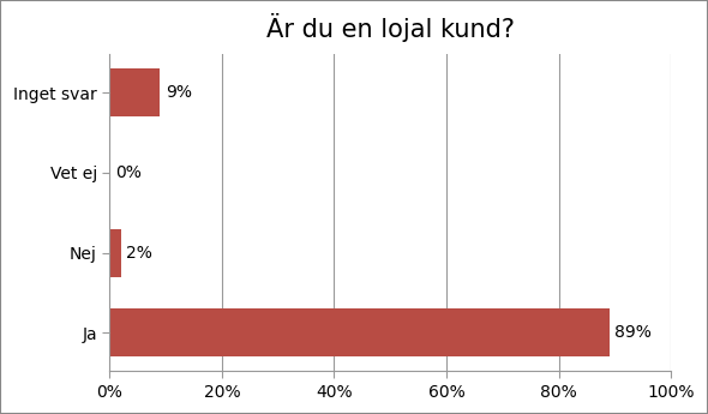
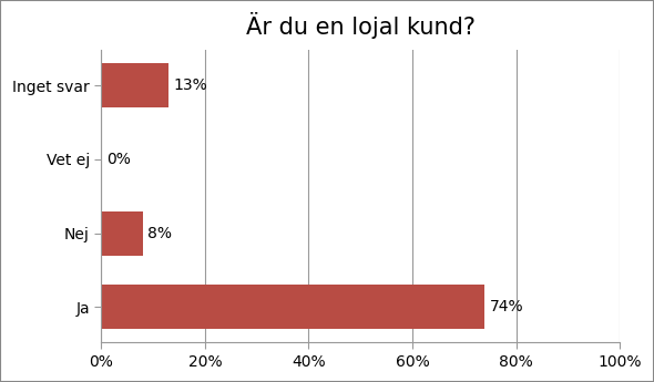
Inget svar: 9% -> 13%
Nej: 2% -> 8%
Ja: 89% -> 74%
